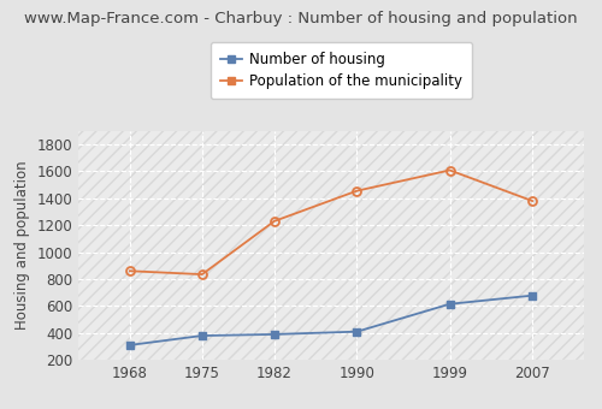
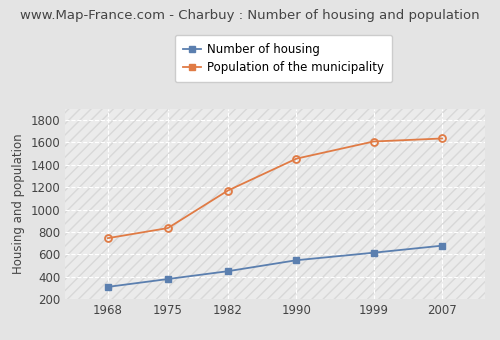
Population of the municipality/1968: 860 -> 740
Number of housing/1982: 390 -> 450
Population of the municipality/1982: 1230 -> 1170
Number of housing/1990: 410 -> 550
Population of the municipality/2007: 1380 -> 1640
